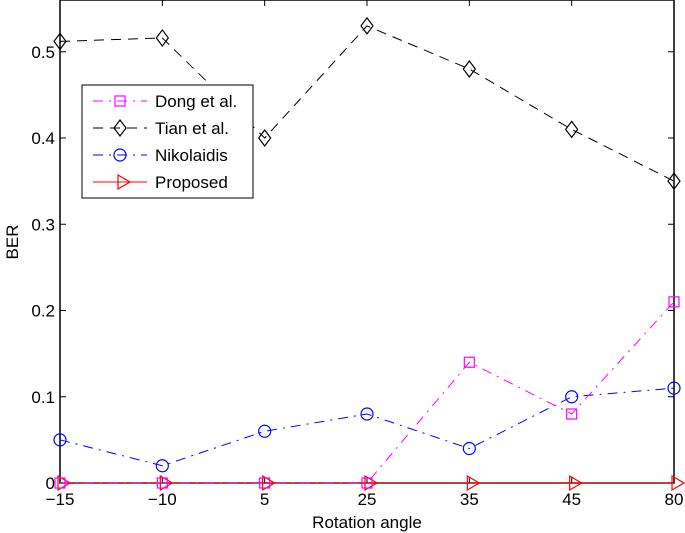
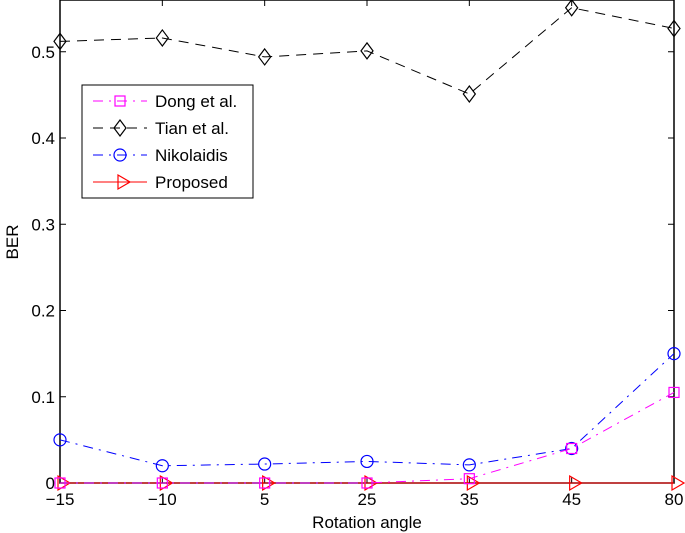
Tian et al./5: 0.40 -> 0.49
Nikolaidis/5: 0.06 -> 0.02
Tian et al./25: 0.53 -> 0.50
Nikolaidis/25: 0.08 -> 0.03
Dong et al./35: 0.14 -> 0.01
Tian et al./35: 0.48 -> 0.45
Nikolaidis/35: 0.04 -> 0.02
Dong et al./45: 0.08 -> 0.04
Tian et al./45: 0.41 -> 0.55
Nikolaidis/45: 0.10 -> 0.04
Dong et al./80: 0.21 -> 0.10
Tian et al./80: 0.35 -> 0.53
Nikolaidis/80: 0.11 -> 0.15
